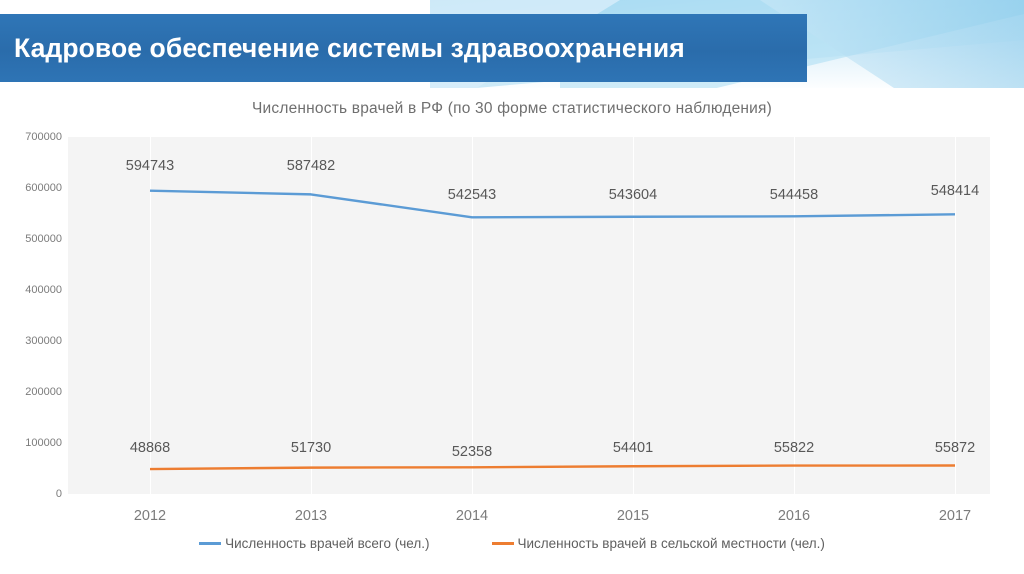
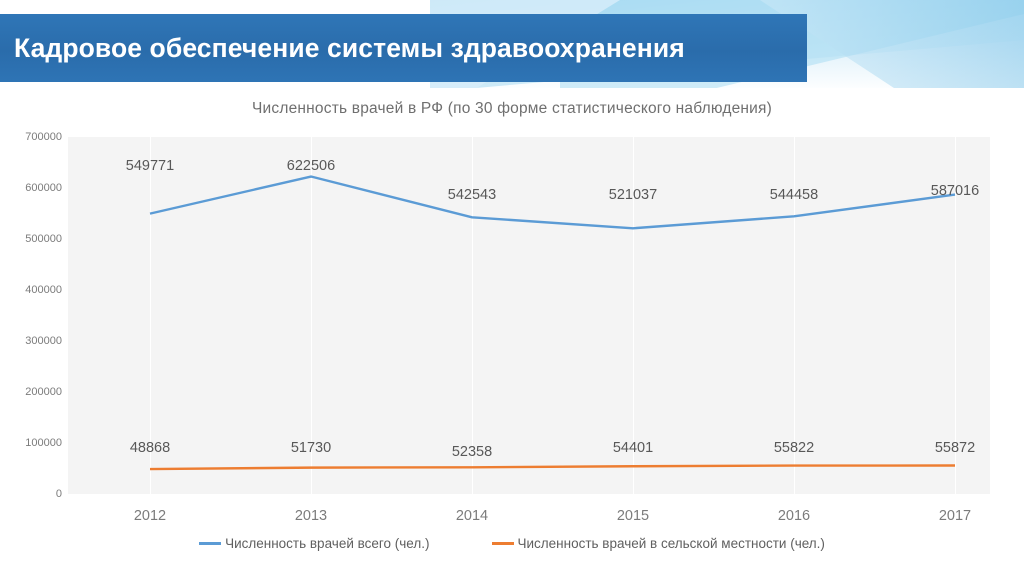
Численность врачей всего (чел.)/2012: 594743 -> 549771
Численность врачей всего (чел.)/2013: 587482 -> 622506
Численность врачей всего (чел.)/2015: 543604 -> 521037
Численность врачей всего (чел.)/2017: 548414 -> 587016
